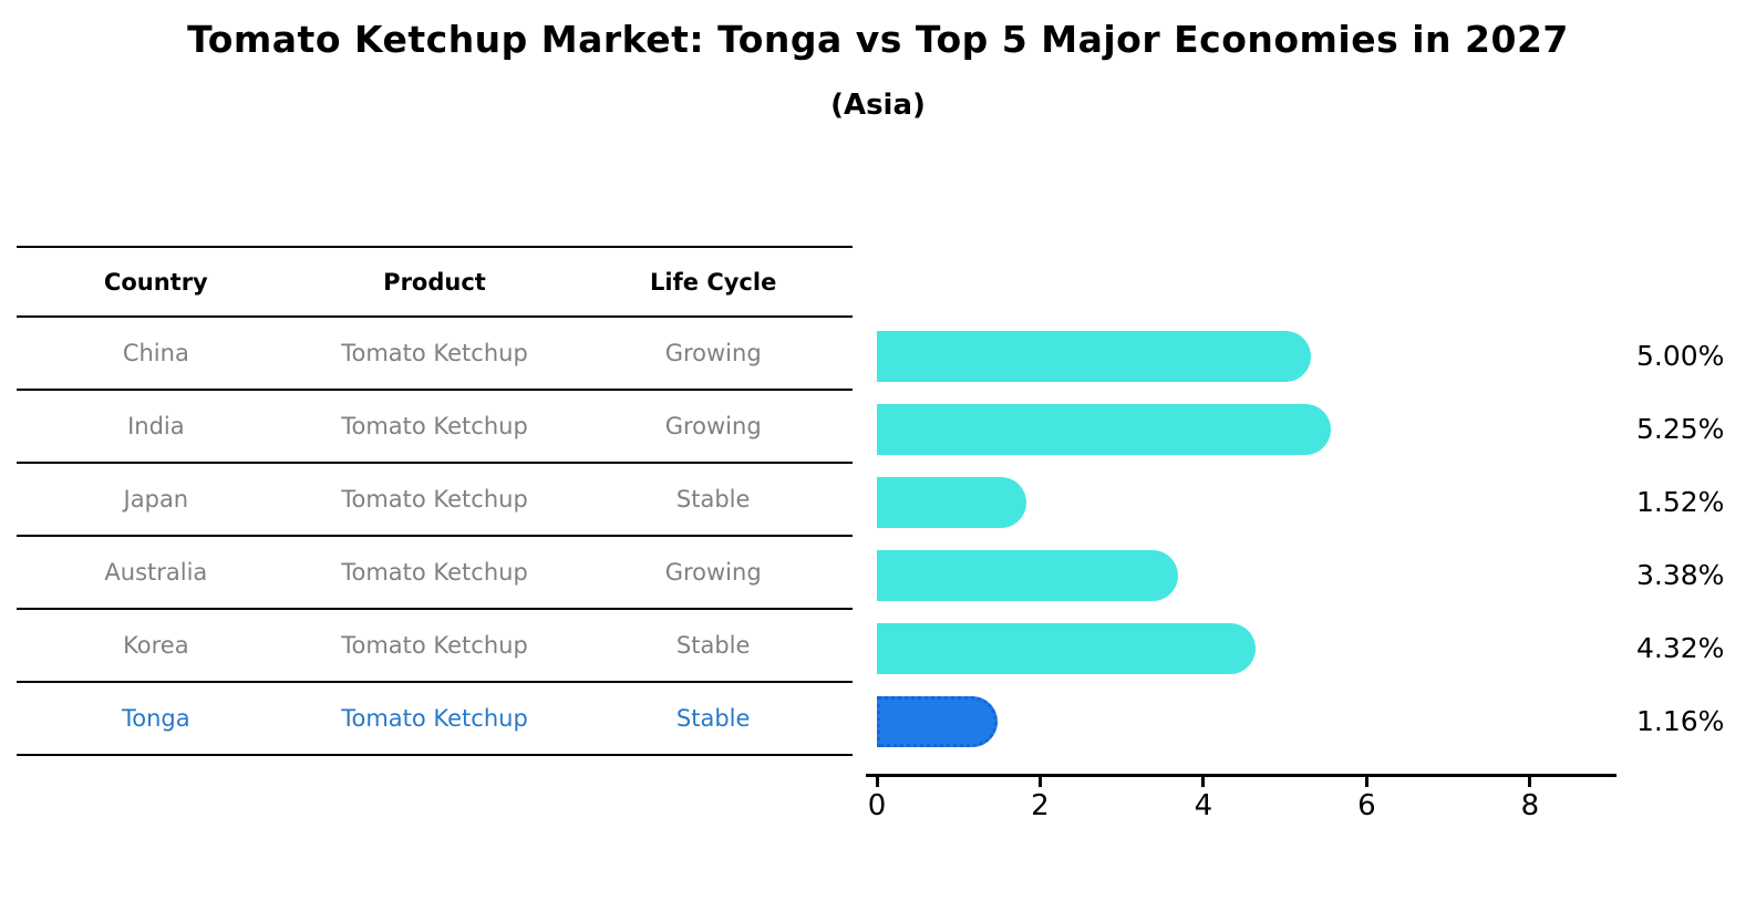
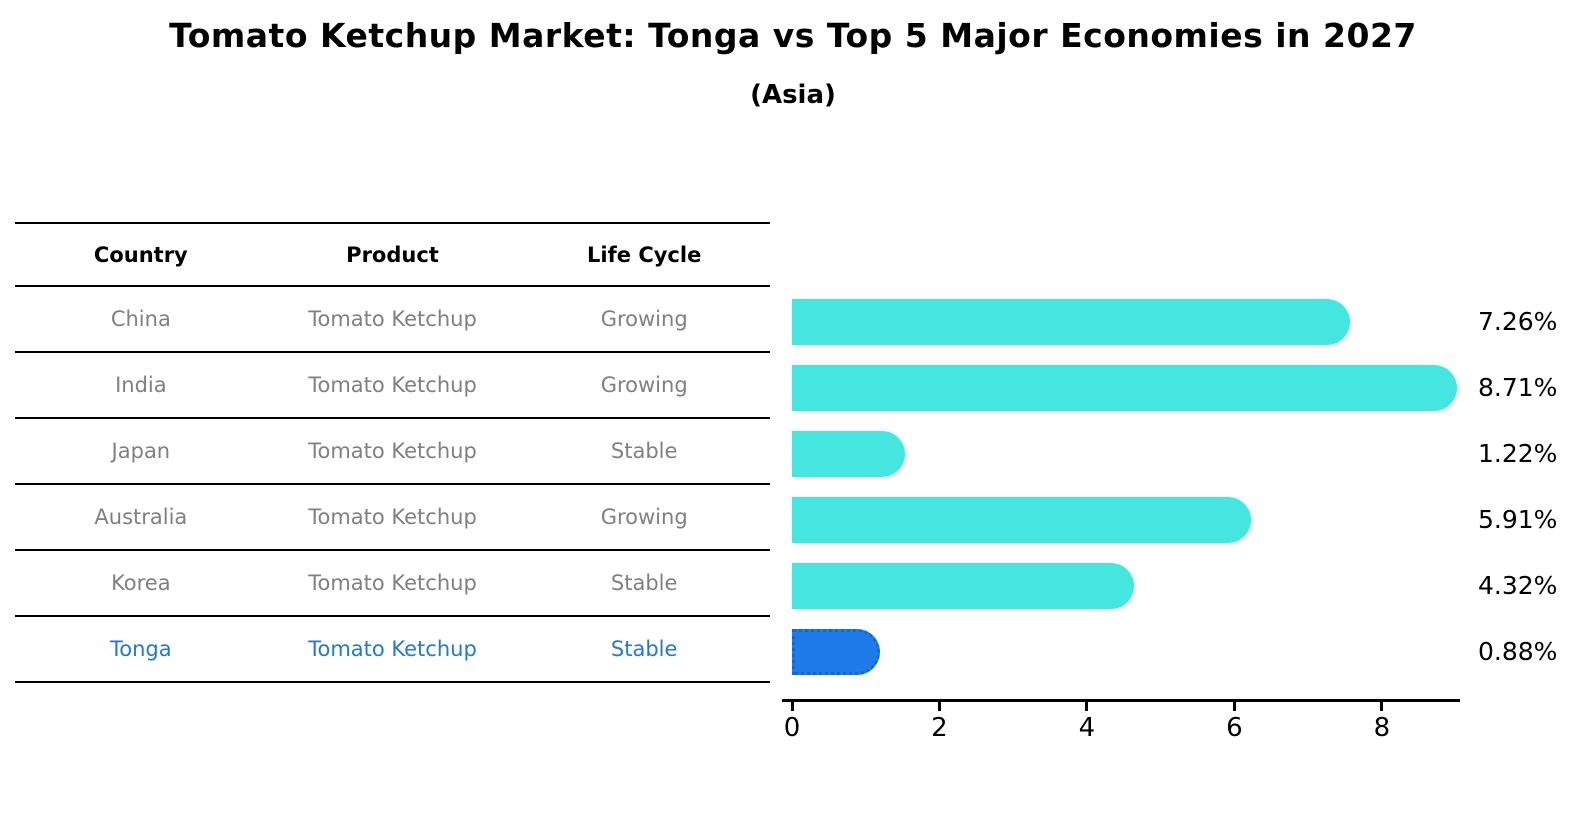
China: 5.00% -> 7.26%
India: 5.25% -> 8.71%
Japan: 1.52% -> 1.22%
Australia: 3.38% -> 5.91%
Tonga: 1.16% -> 0.88%
